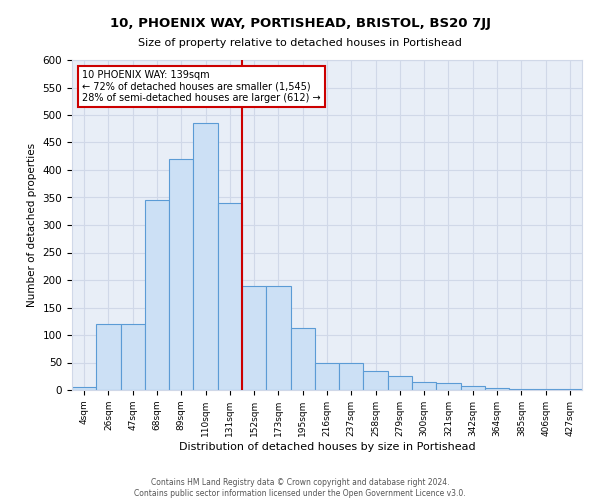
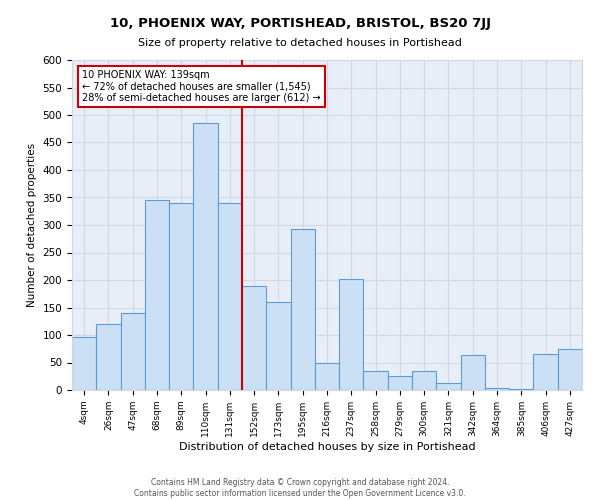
4sqm: 5 -> 96
47sqm: 120 -> 140
89sqm: 420 -> 340
173sqm: 190 -> 160
195sqm: 112 -> 292
237sqm: 50 -> 202
300sqm: 15 -> 34
342sqm: 8 -> 64
406sqm: 2 -> 66
427sqm: 2 -> 74
